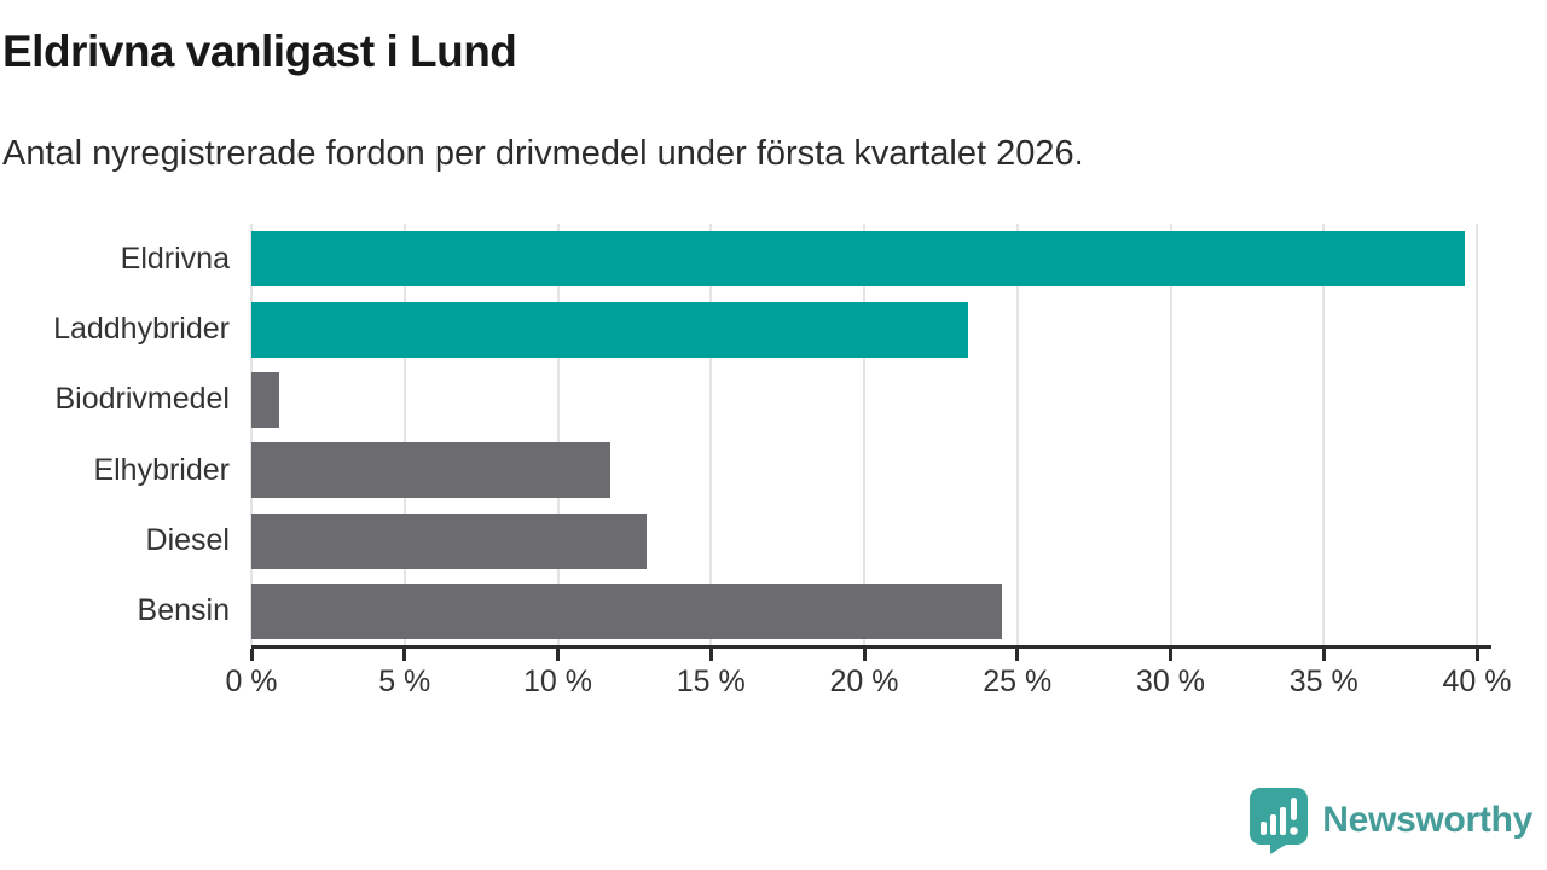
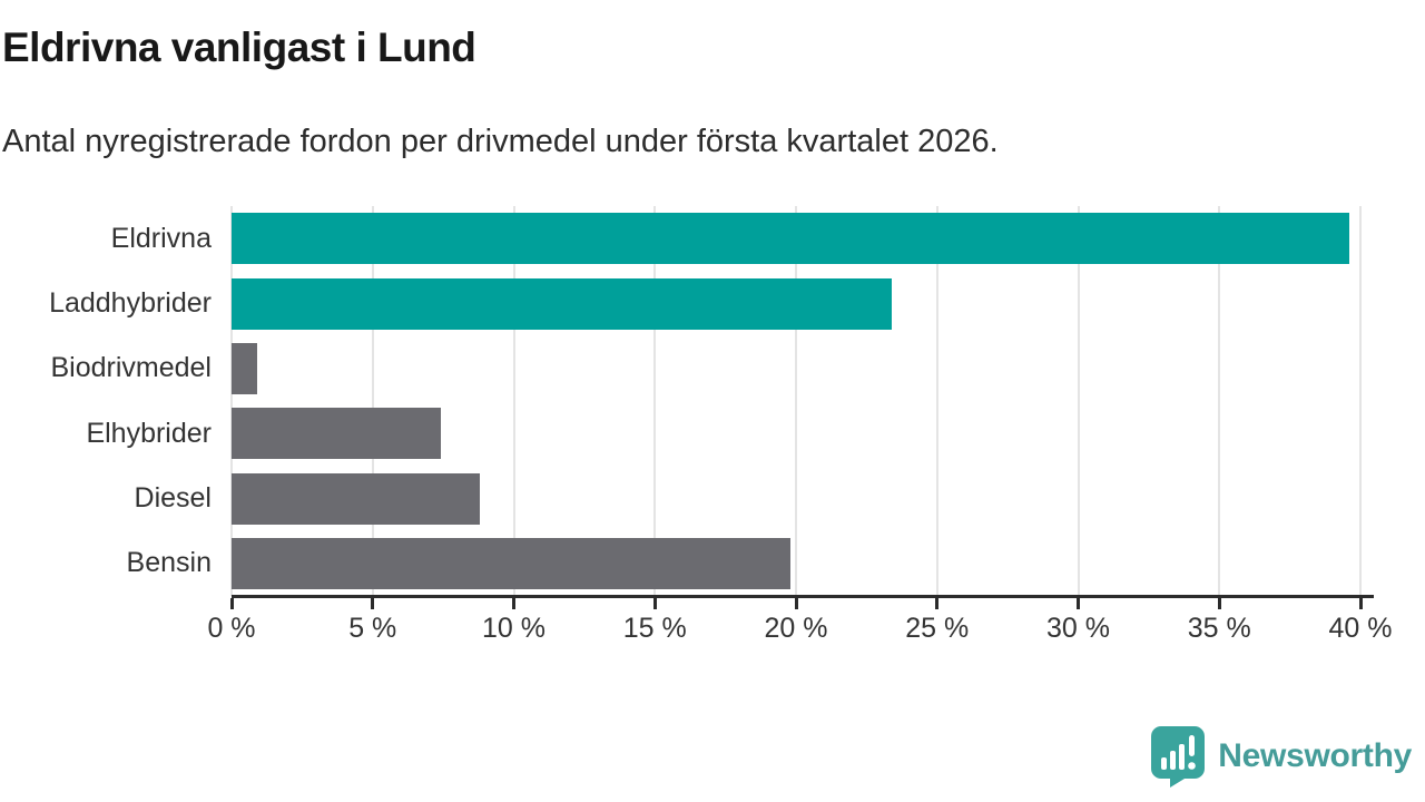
Elhybrider: 11.7% -> 7.4%
Diesel: 12.9% -> 8.8%
Bensin: 24.5% -> 19.8%
